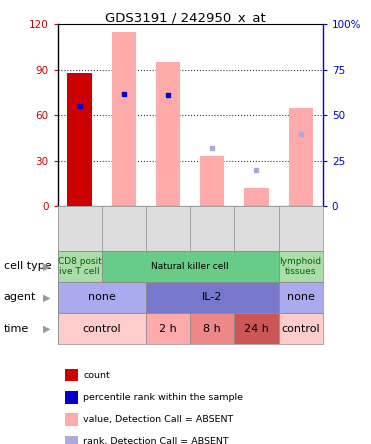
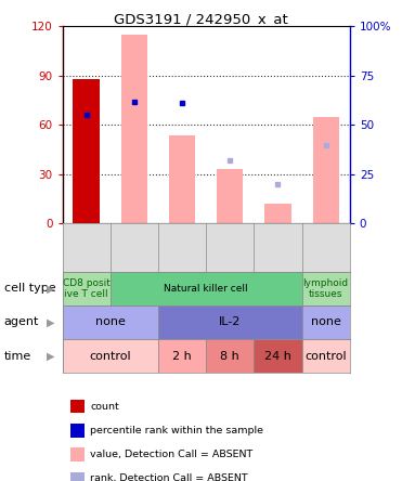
GSM198943: 95 -> 54
